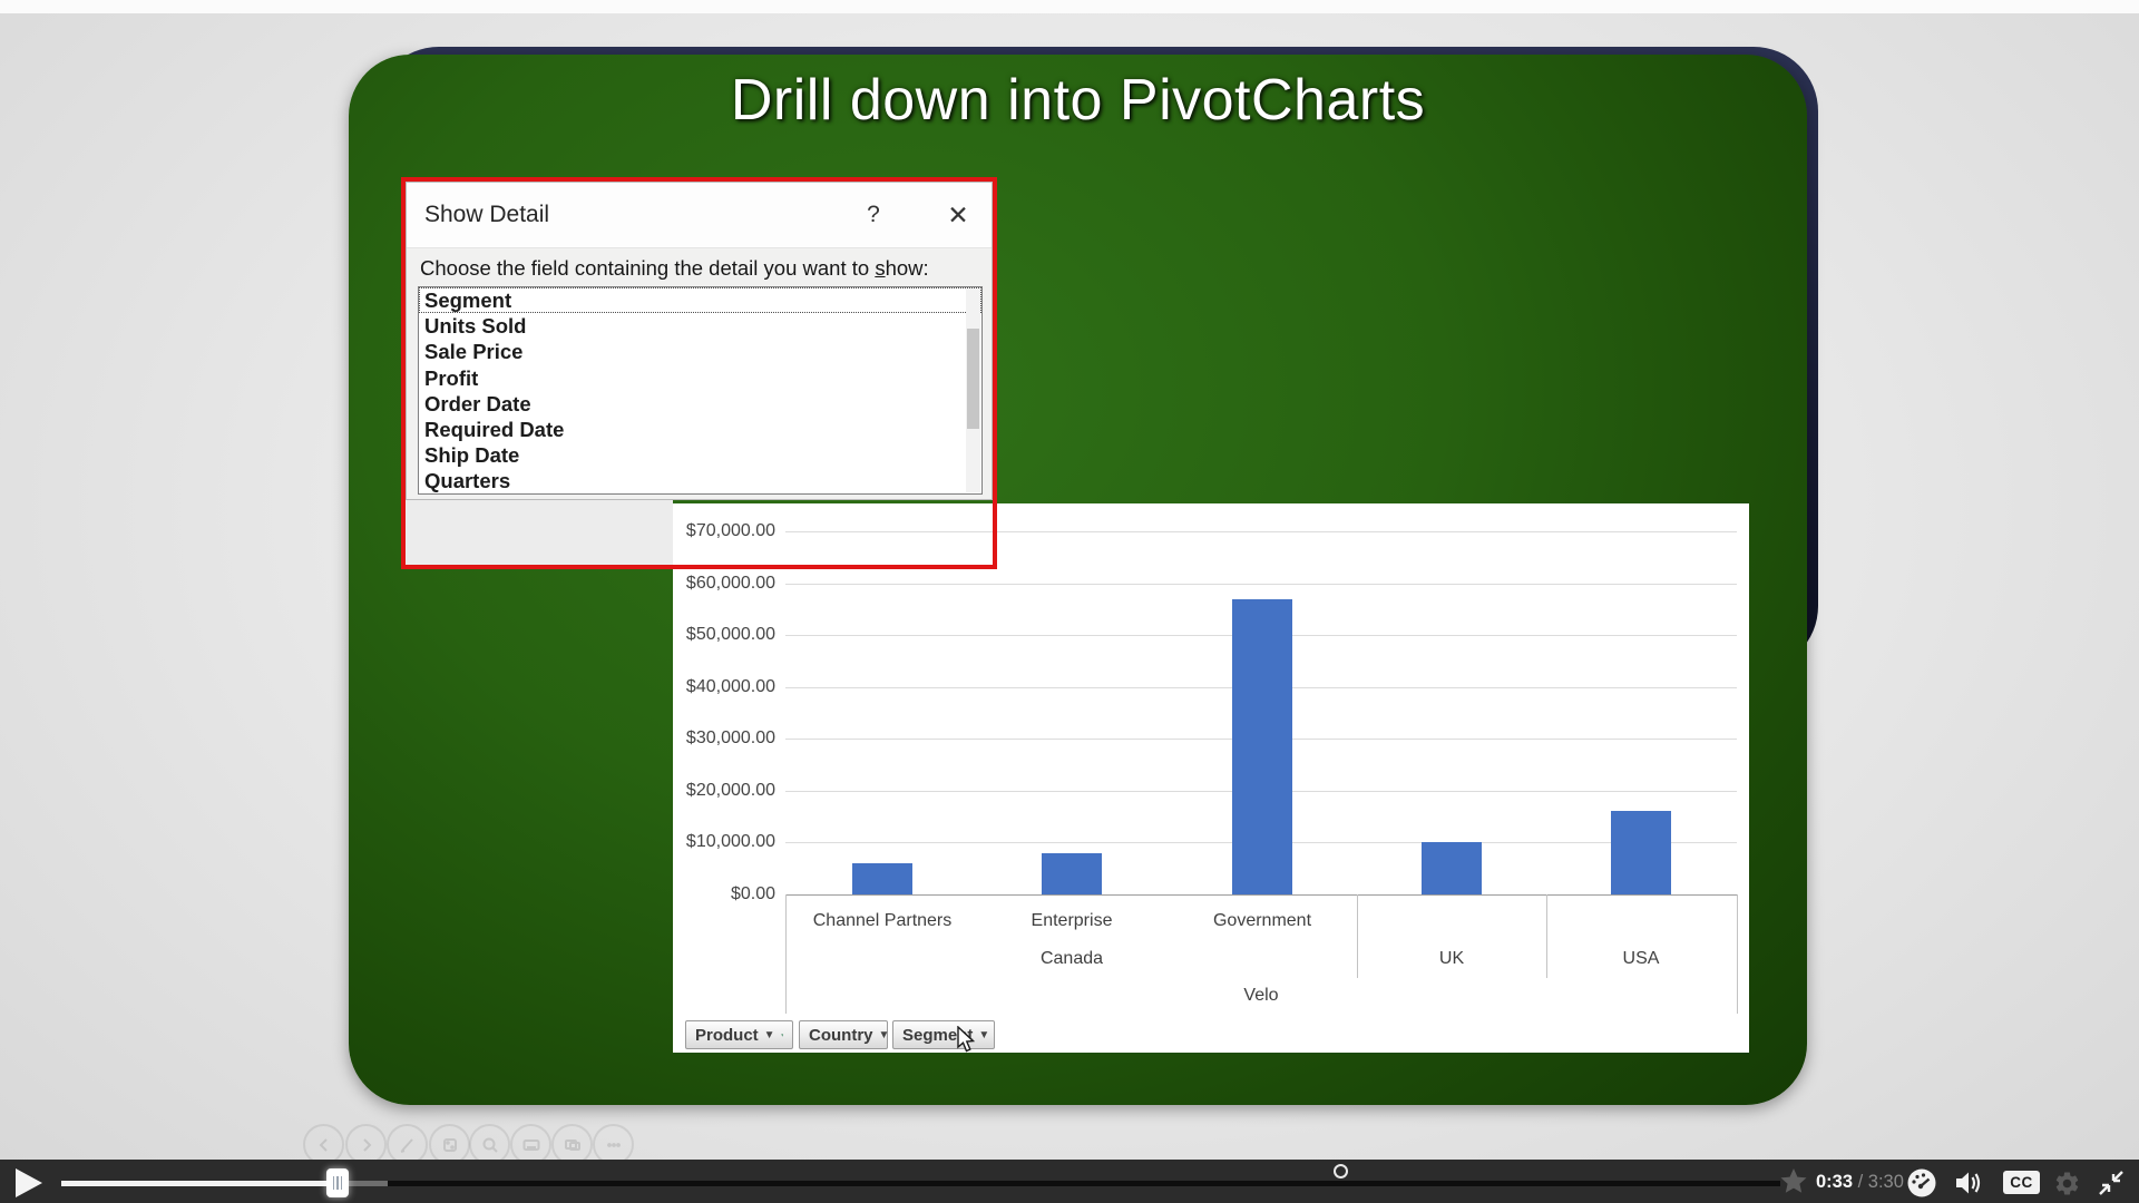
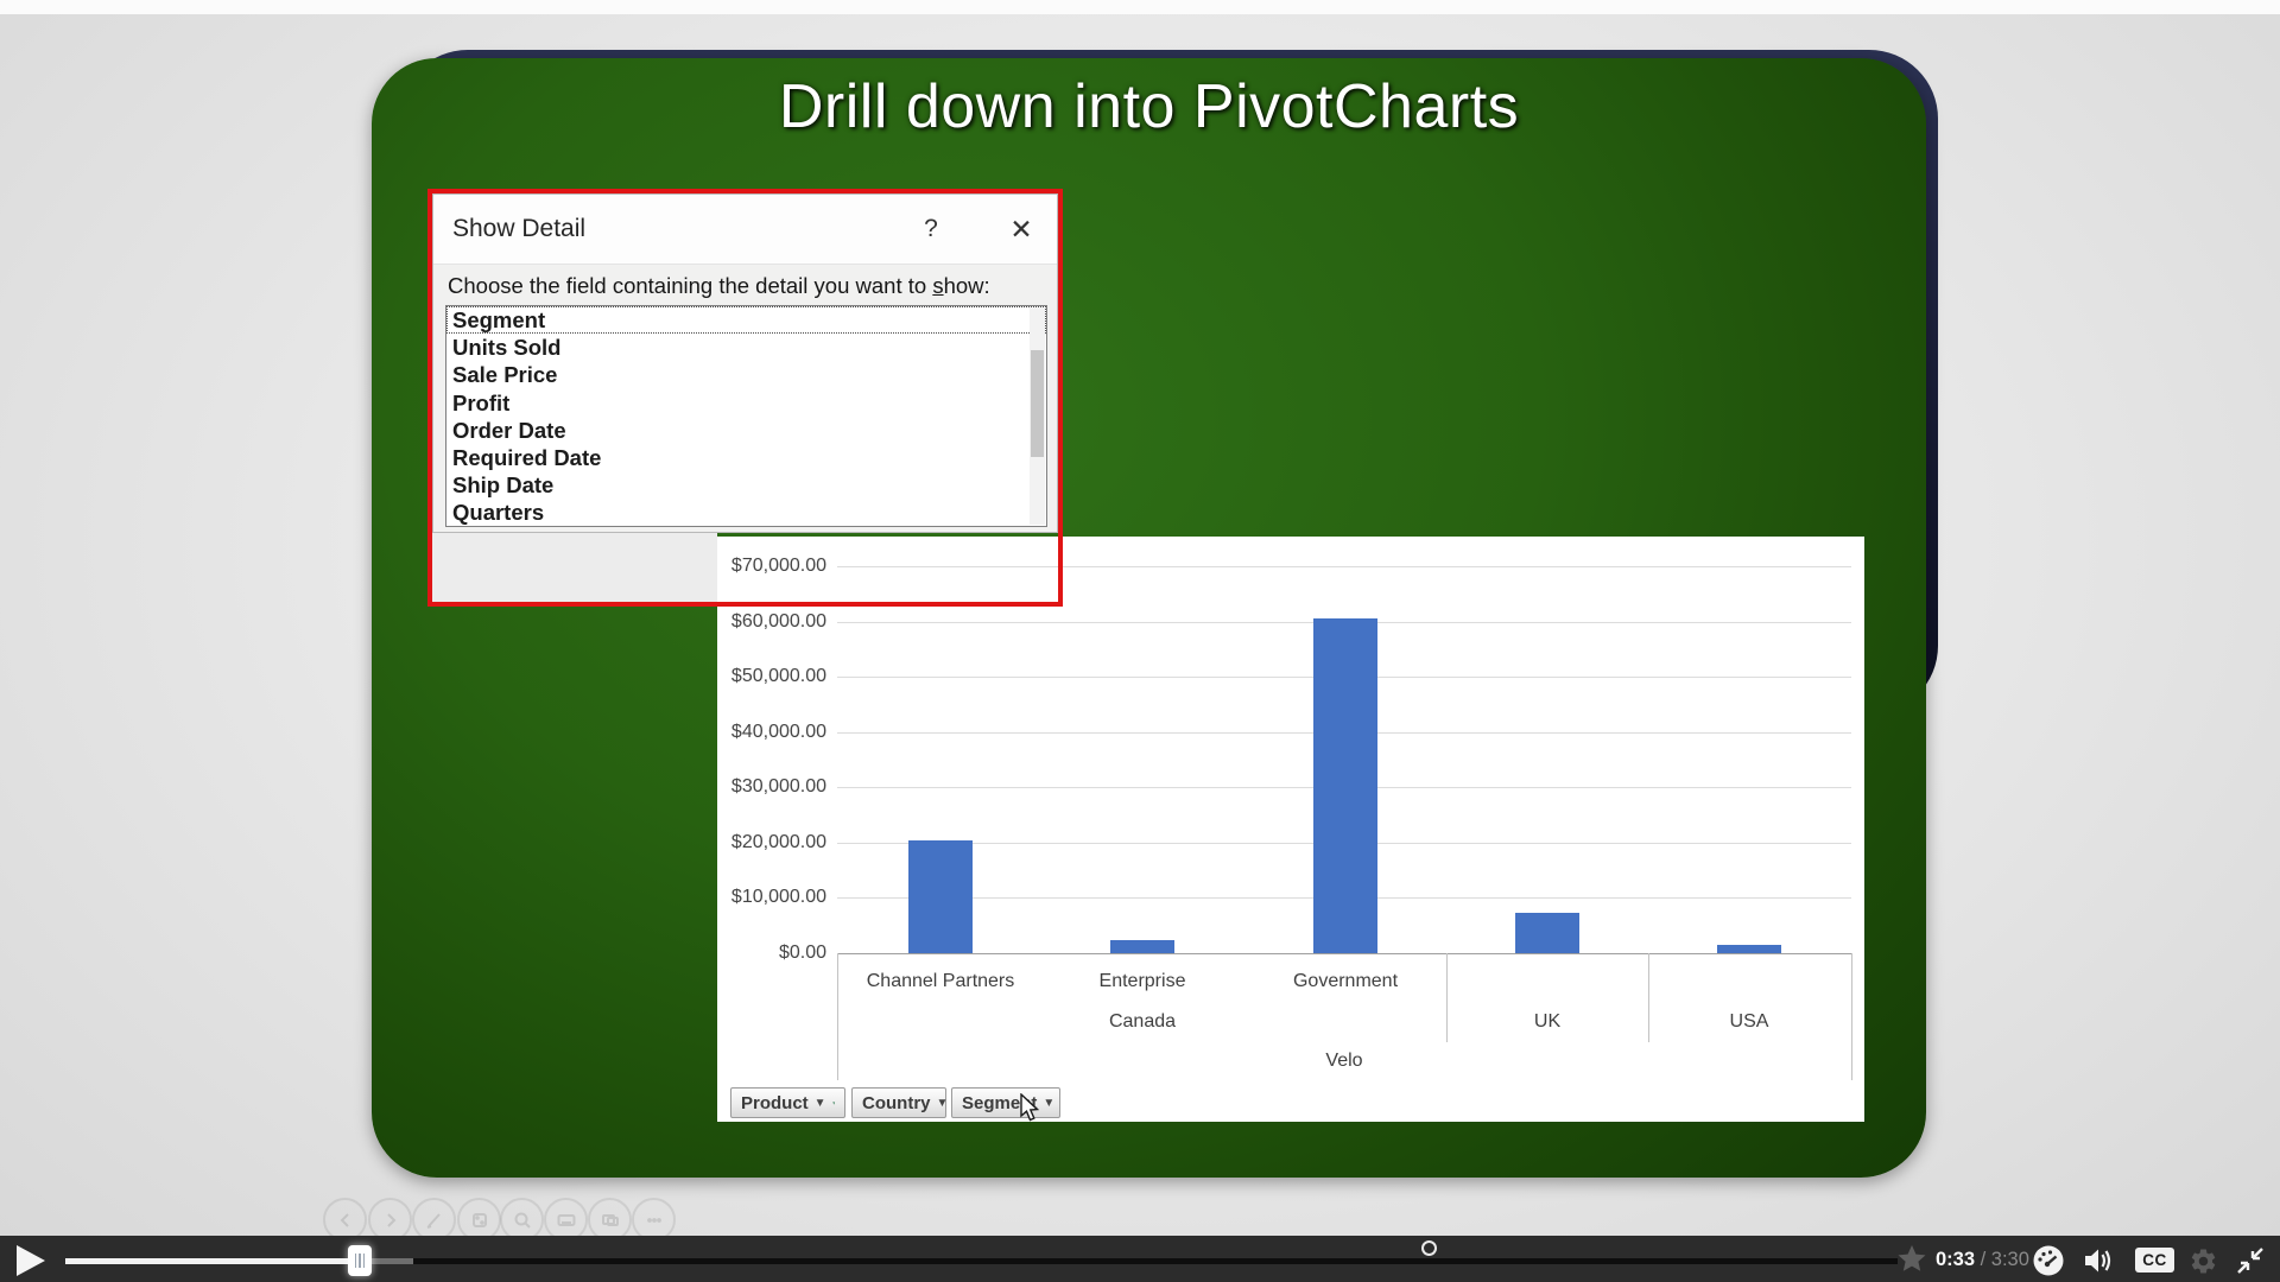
Channel Partners: $6000 -> $20000
Enterprise: $8000 -> $2000
Government: $57000 -> $61000
UK: $10000 -> $7000
USA: $16000 -> $2000
